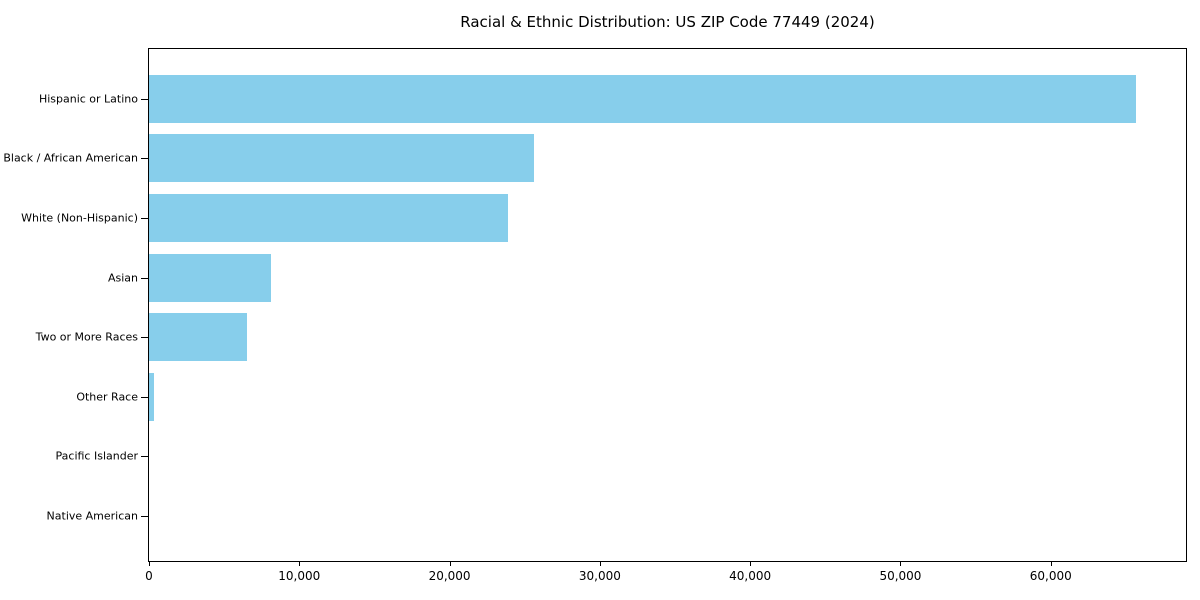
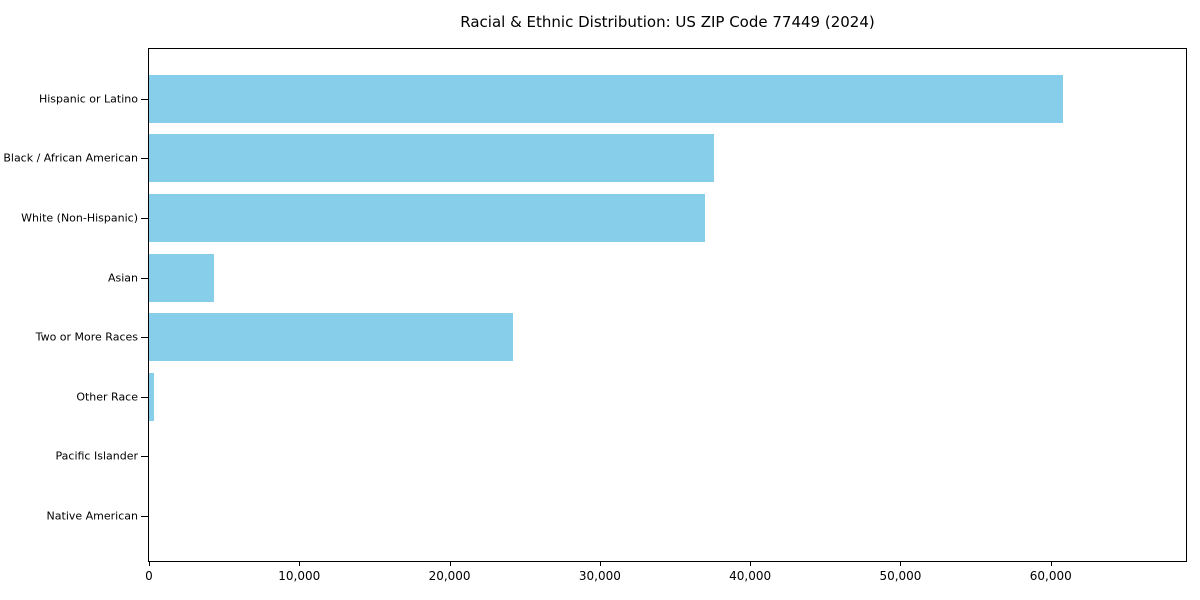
Hispanic or Latino: 65700 -> 60800
Black / African American: 25600 -> 37600
White (Non-Hispanic): 23900 -> 37000
Asian: 8100 -> 4300
Two or More Races: 6500 -> 24200
